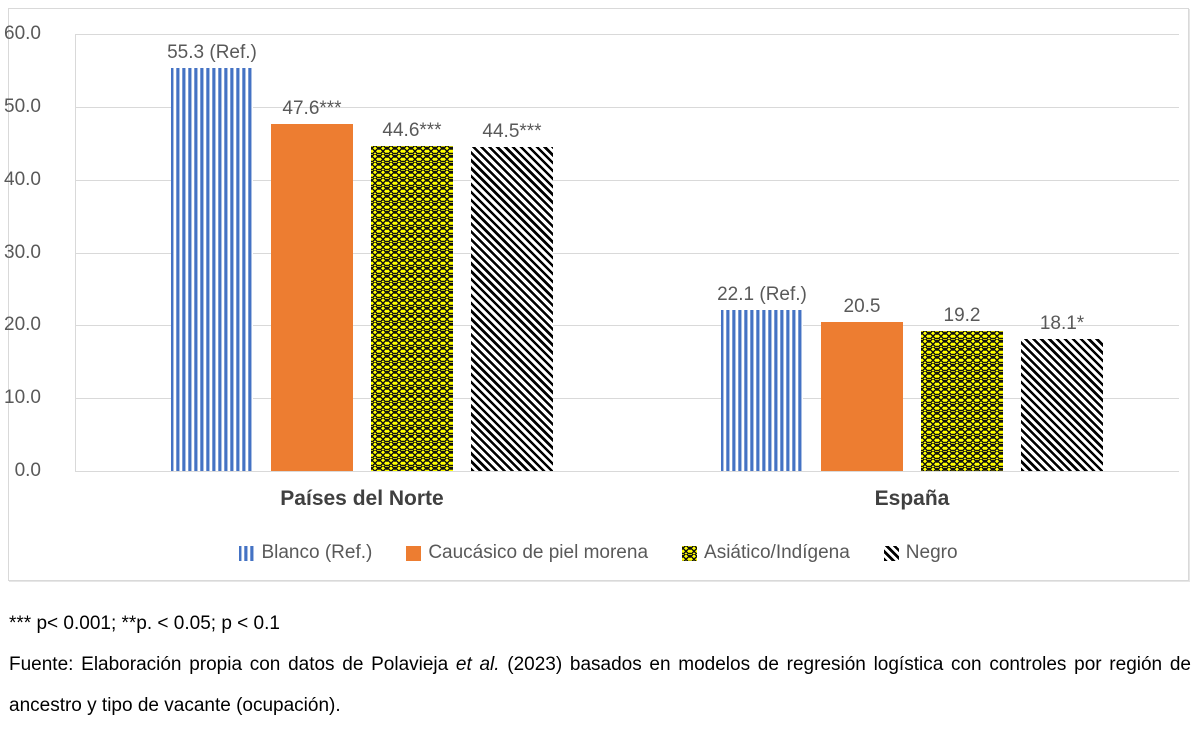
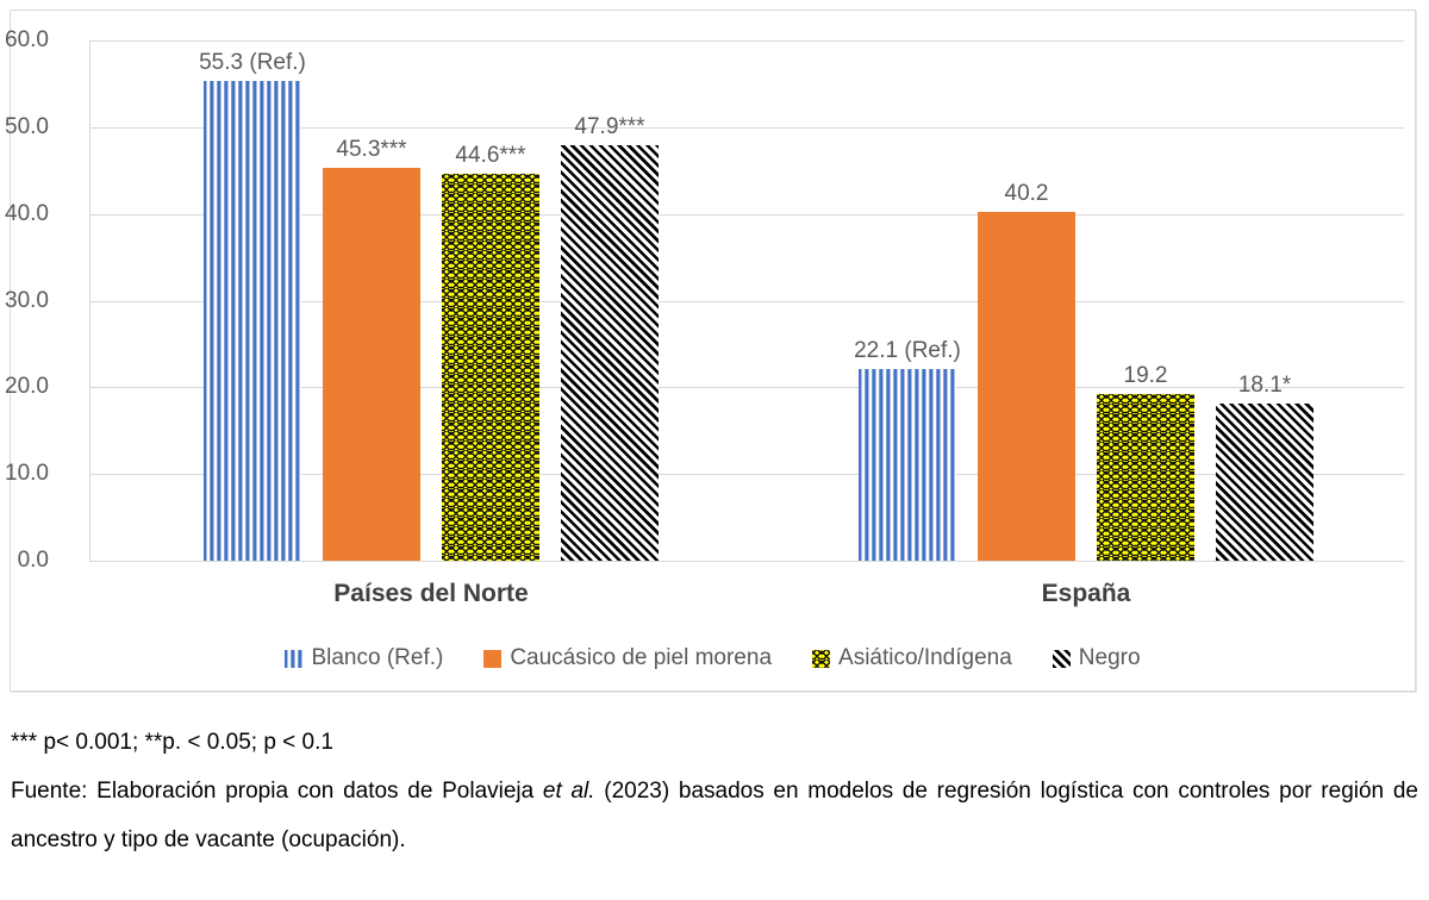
Caucásico de piel morena/Países del Norte: 47.6 -> 45.3
Negro/Países del Norte: 44.5 -> 47.9
Caucásico de piel morena/España: 20.5 -> 40.2
